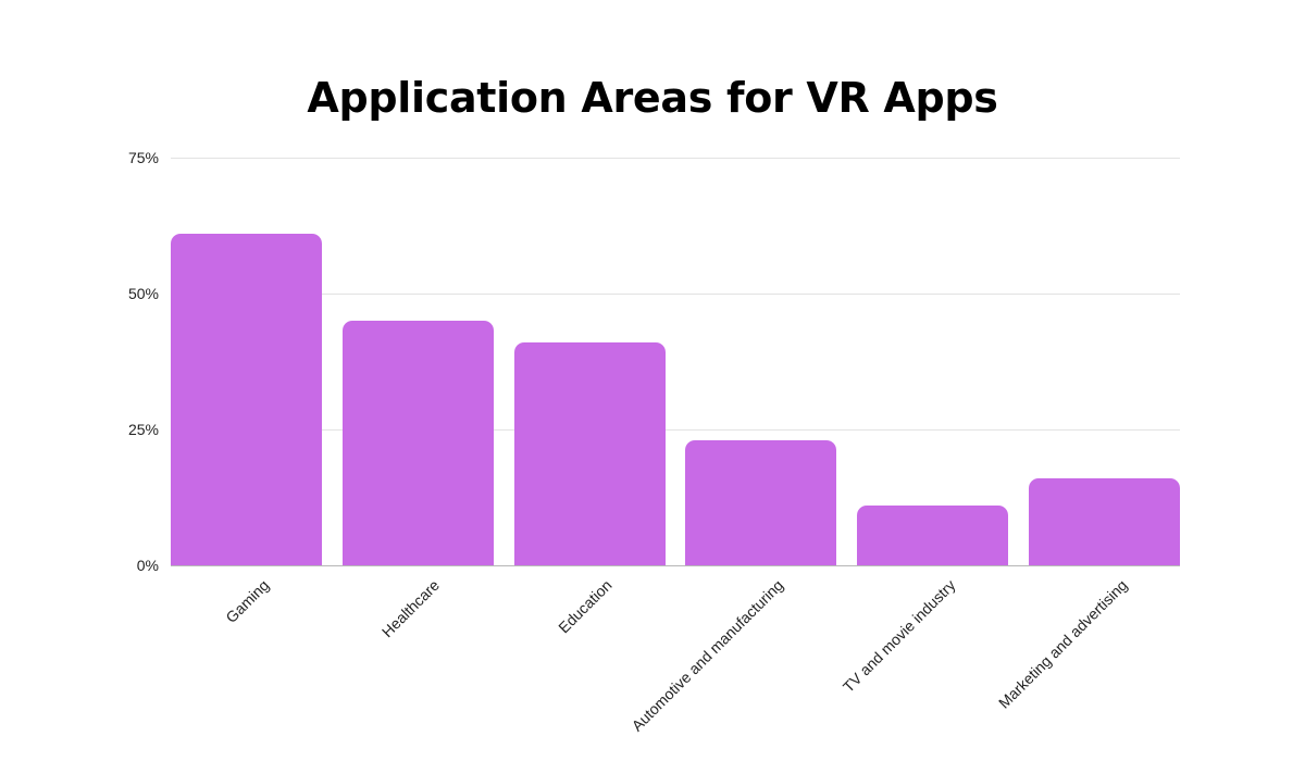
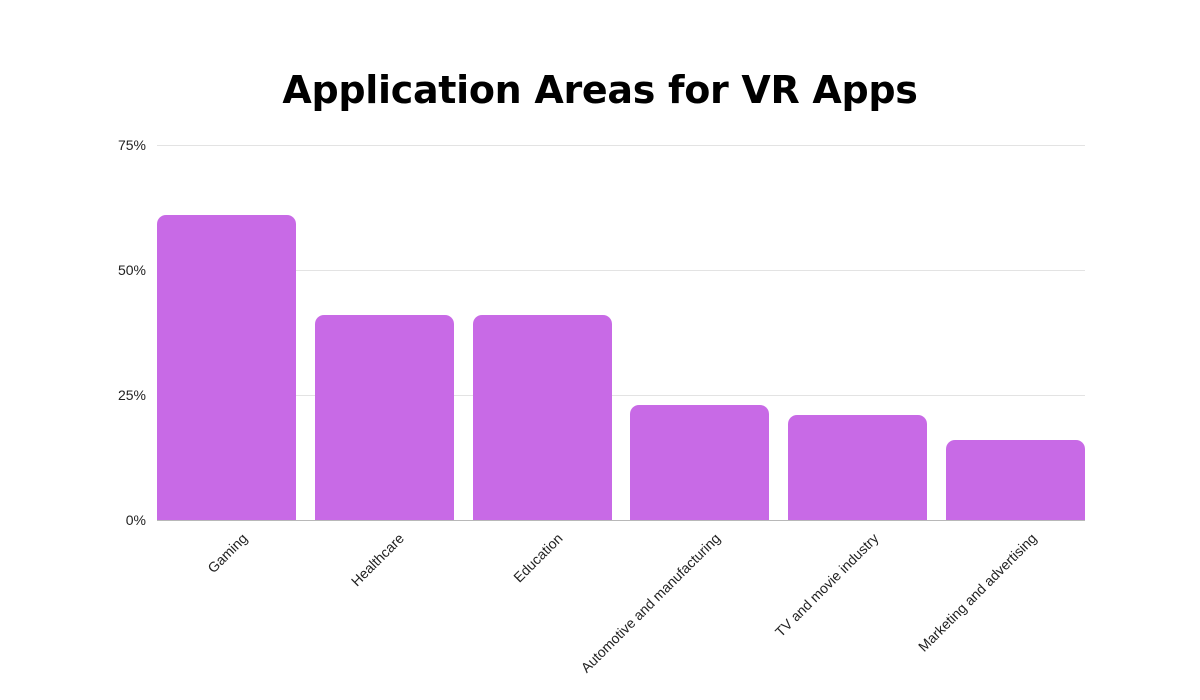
Healthcare: 45% -> 41%
TV and movie industry: 11% -> 21%
